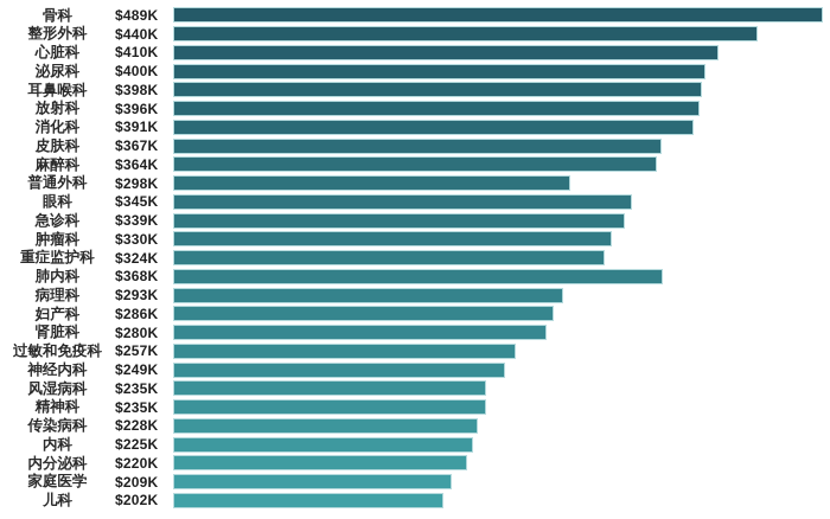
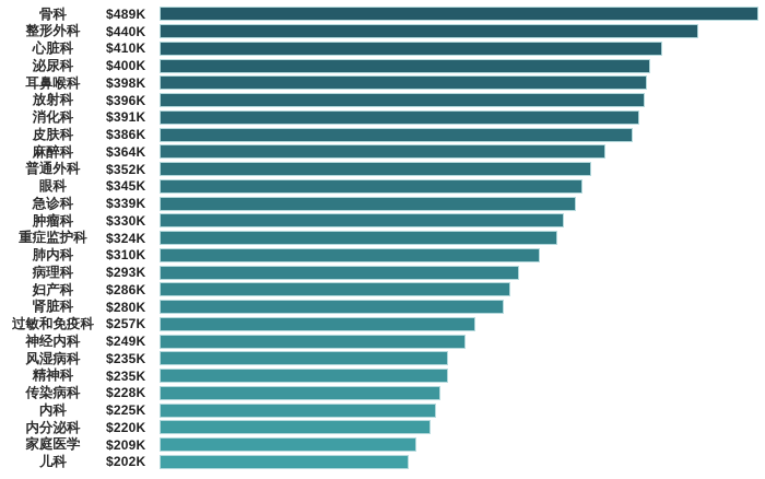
皮肤科: $367K -> $386K
普通外科: $298K -> $352K
肺内科: $368K -> $310K
